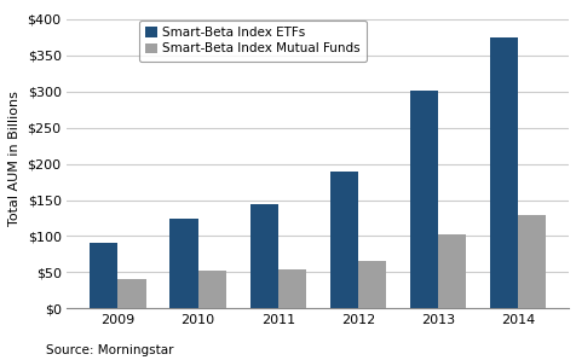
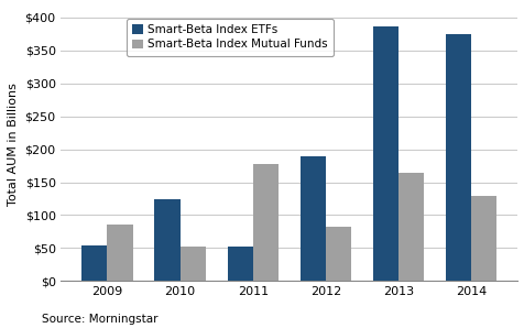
Smart-Beta Index ETFs/2009: $90 -> $54
Smart-Beta Index Mutual Funds/2009: $40 -> $86
Smart-Beta Index ETFs/2011: $145 -> $52
Smart-Beta Index Mutual Funds/2011: $54 -> $178
Smart-Beta Index Mutual Funds/2012: $65 -> $82
Smart-Beta Index ETFs/2013: $302 -> $386
Smart-Beta Index Mutual Funds/2013: $103 -> $164
